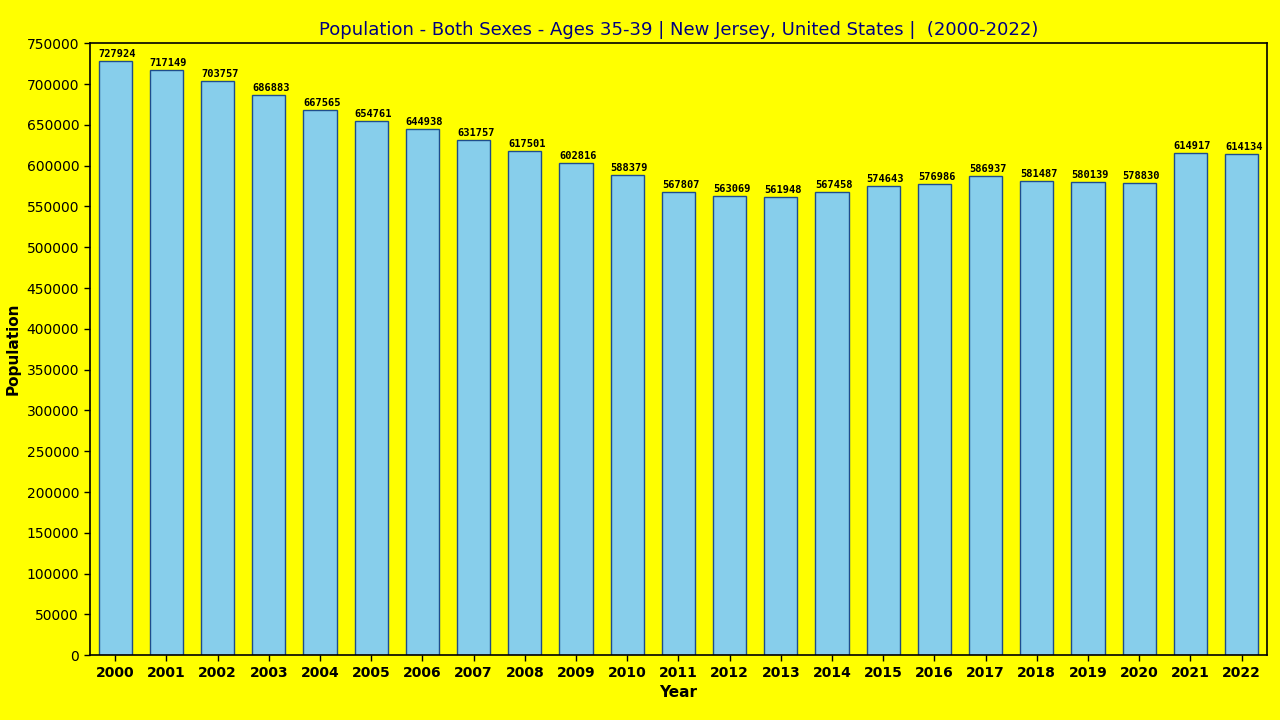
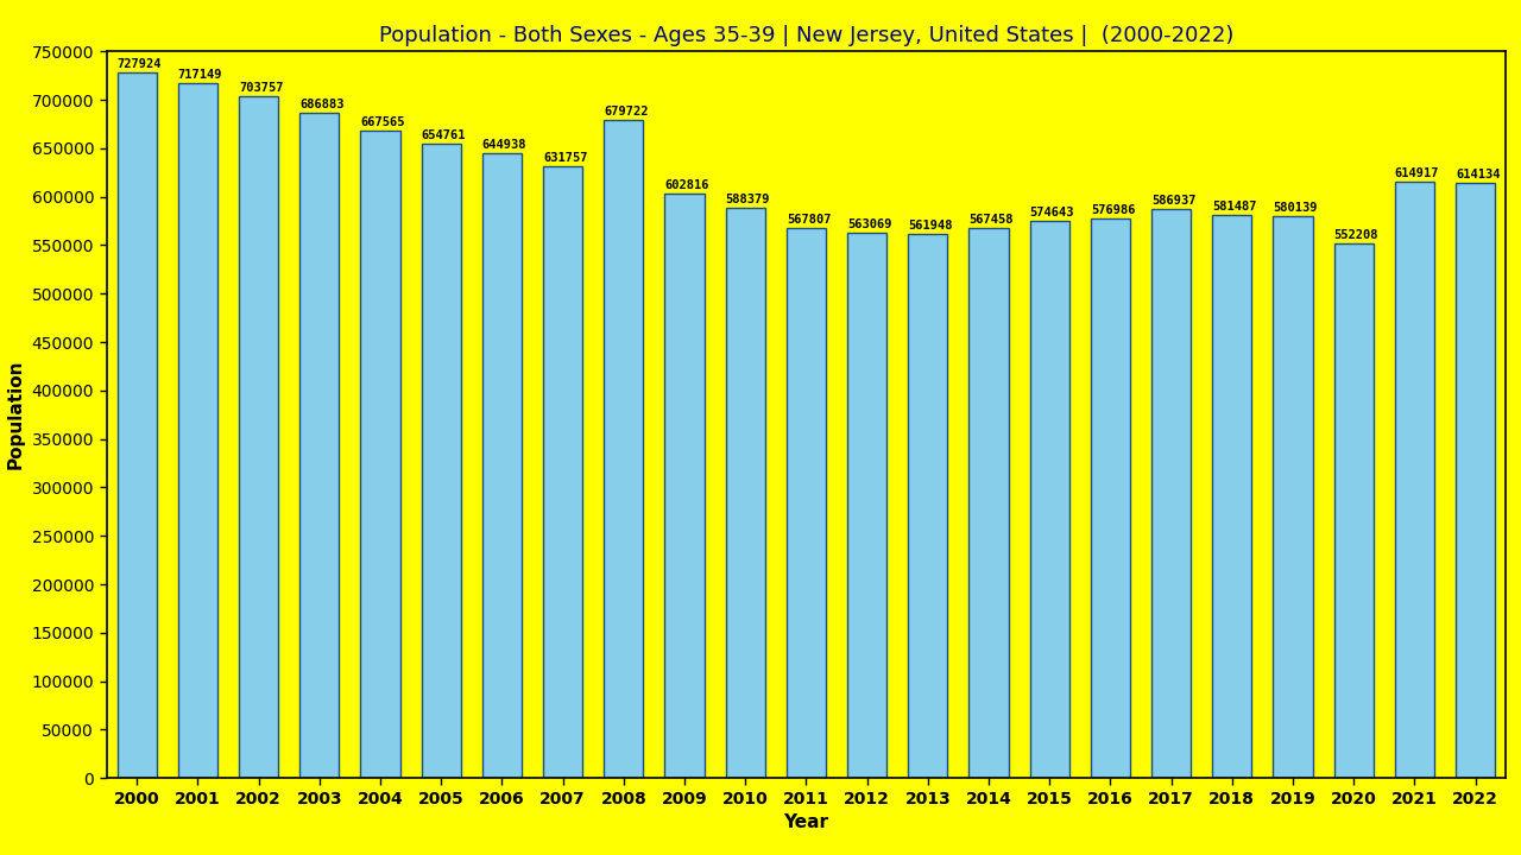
2008: 617501 -> 679722
2020: 578830 -> 552208
